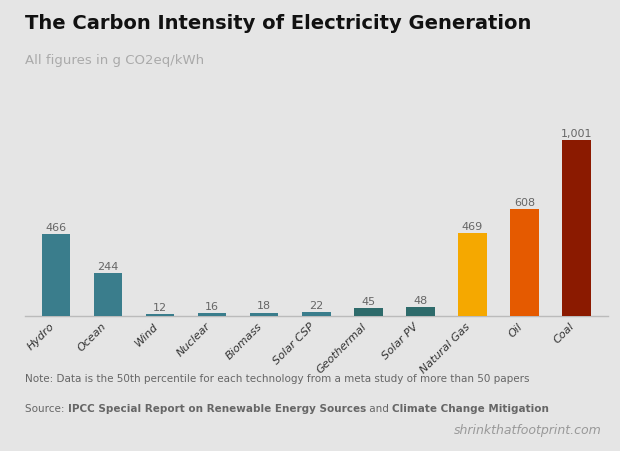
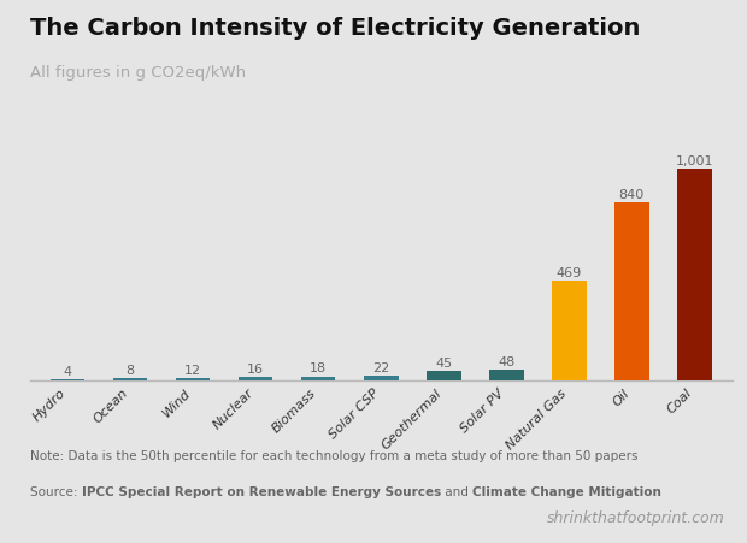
Hydro: 466 -> 4
Ocean: 244 -> 8
Oil: 608 -> 840
